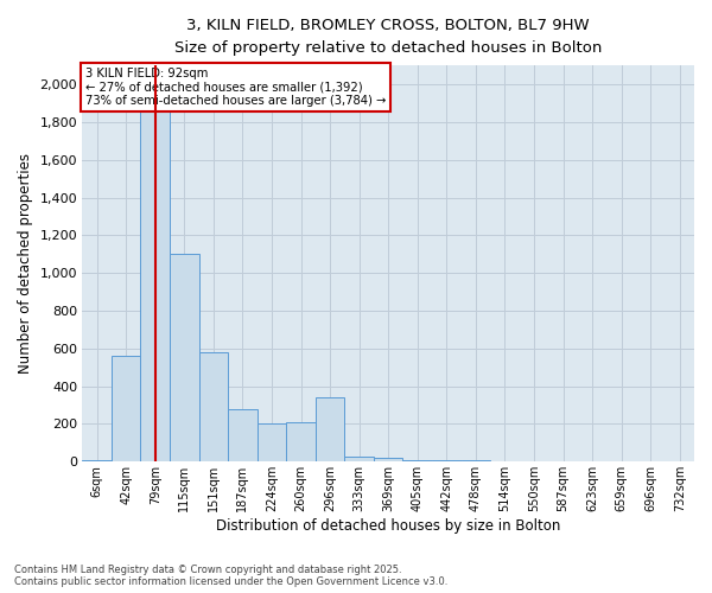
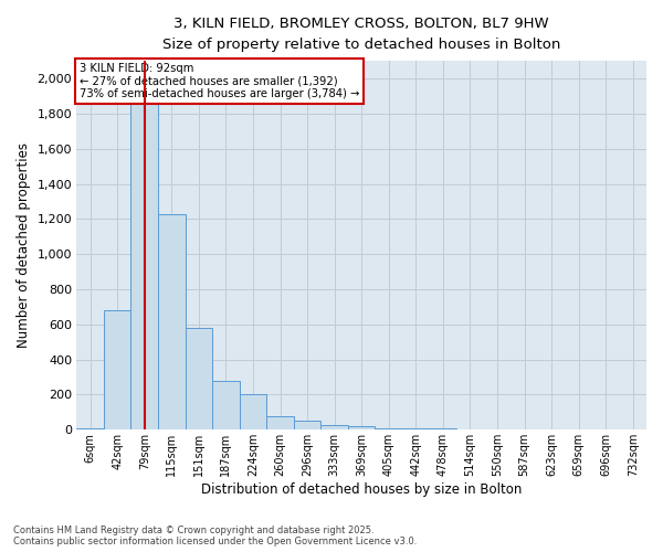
42sqm: 560 -> 680
115sqm: 1,100 -> 1,230
260sqm: 210 -> 80
296sqm: 340 -> 50
